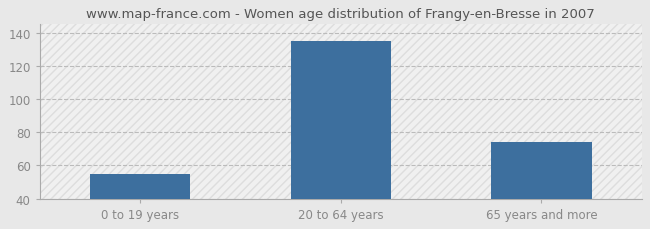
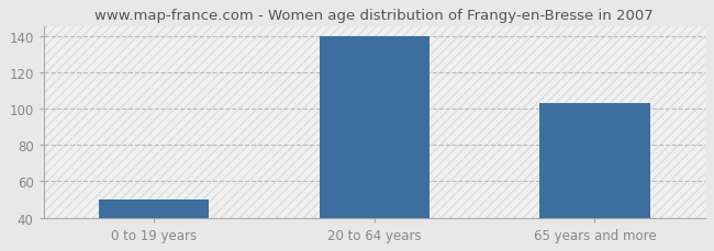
0 to 19 years: 55 -> 50
20 to 64 years: 135 -> 140
65 years and more: 74 -> 103
